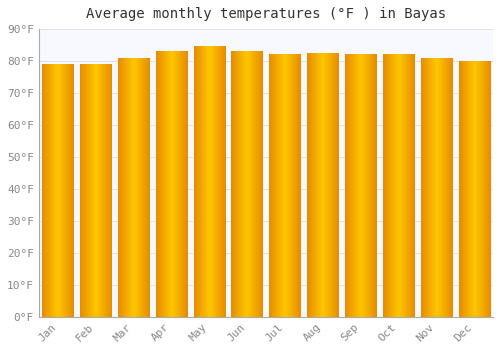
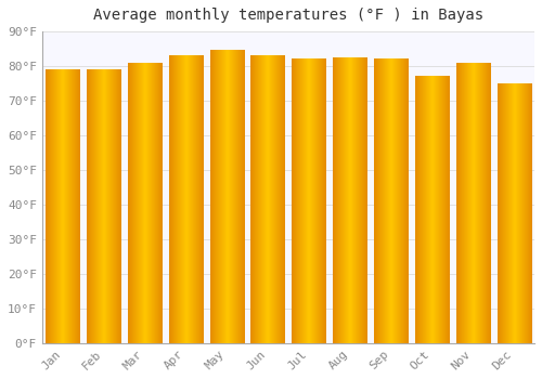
Oct: 82.0°F -> 77.0°F
Dec: 80.0°F -> 75.0°F
